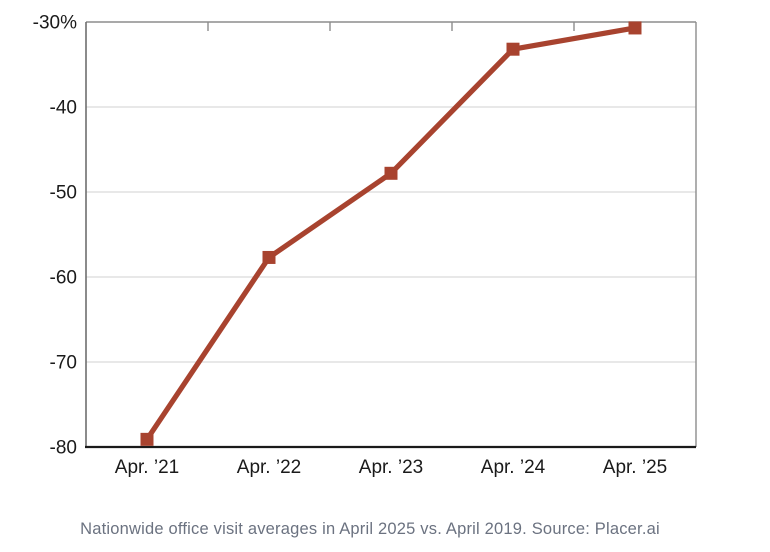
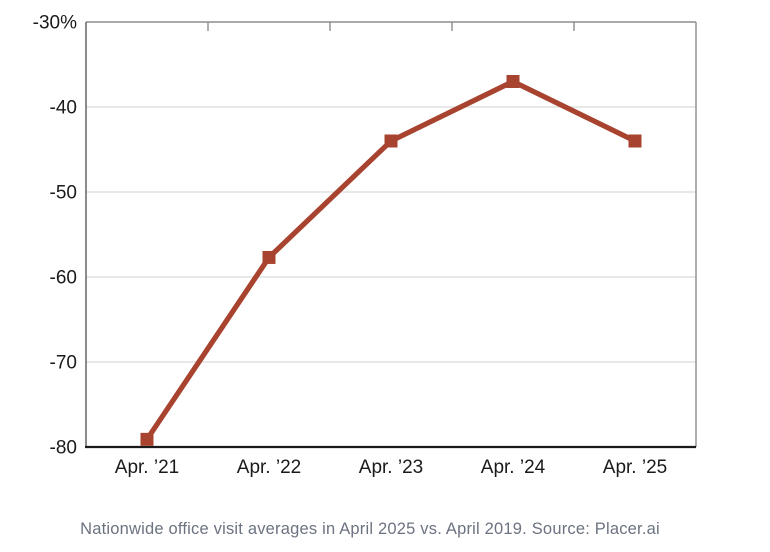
Apr. ’23: -48% -> -44%
Apr. ’24: -33% -> -37%
Apr. ’25: -31% -> -44%
